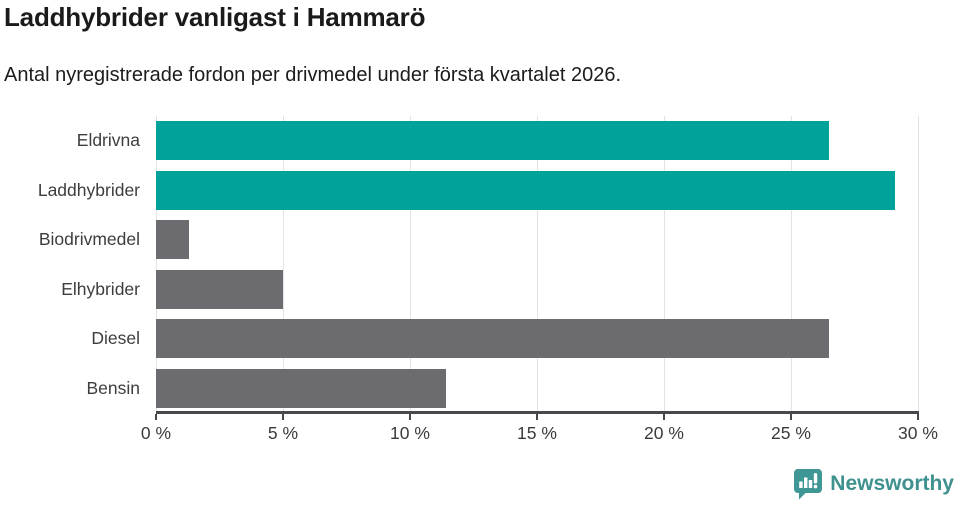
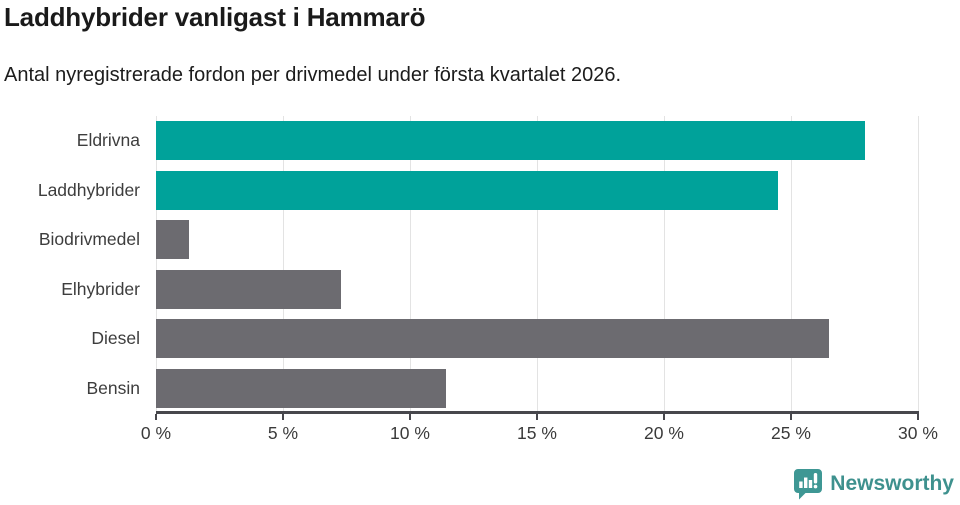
Eldrivna: 26.5% -> 27.9%
Laddhybrider: 29.1% -> 24.5%
Elhybrider: 5.0% -> 7.3%
